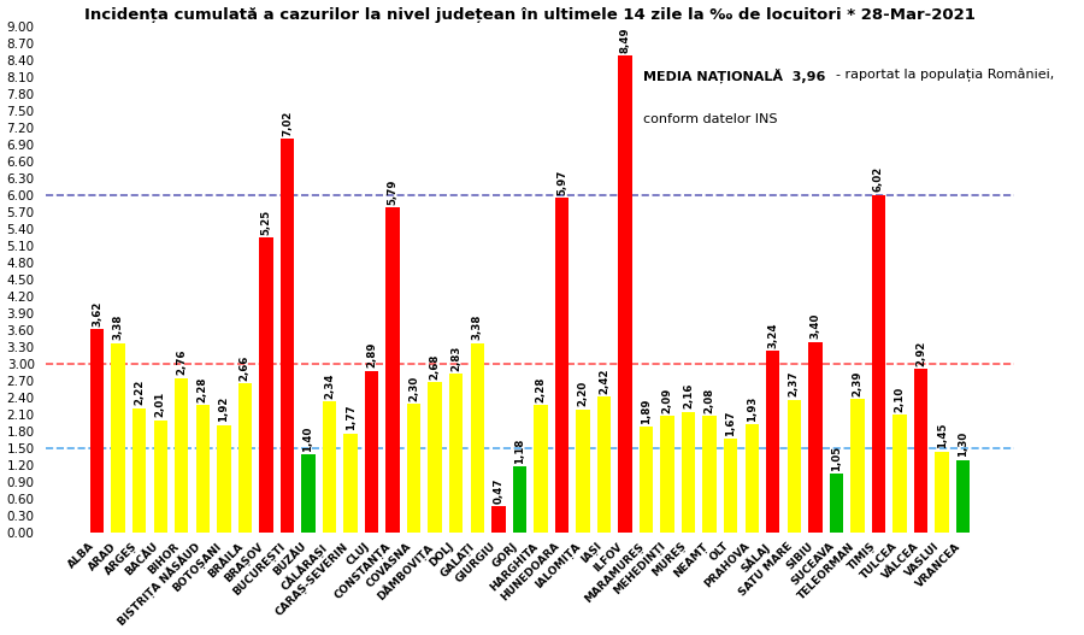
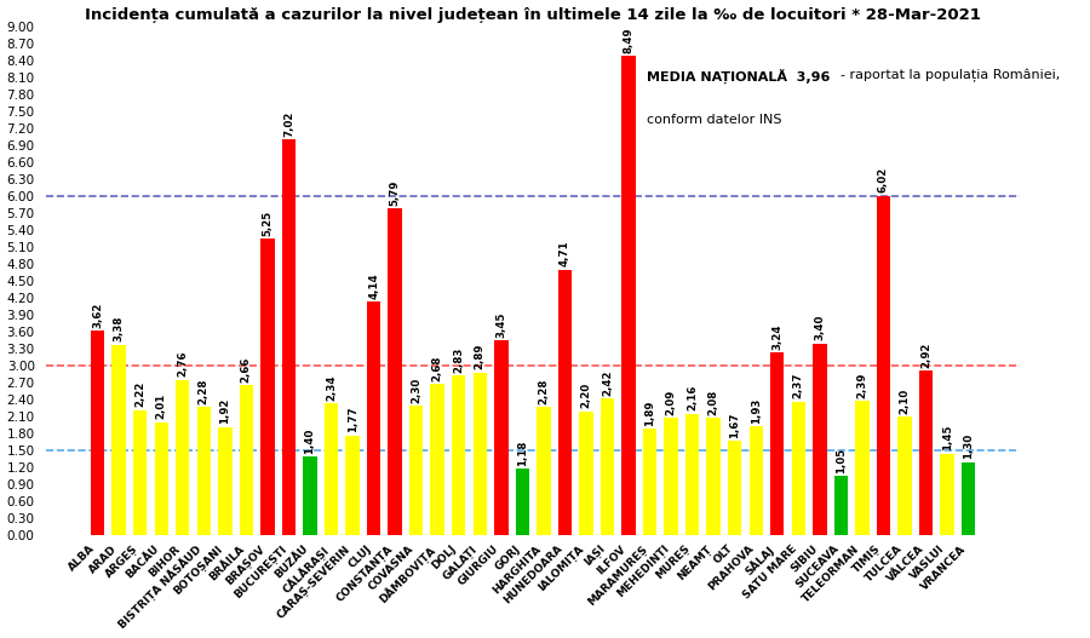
CLUJ: 2,89 -> 4,14
GALAȚI: 3,38 -> 2,89
GIURGIU: 0,47 -> 3,45
HUNEDOARA: 5,97 -> 4,71
